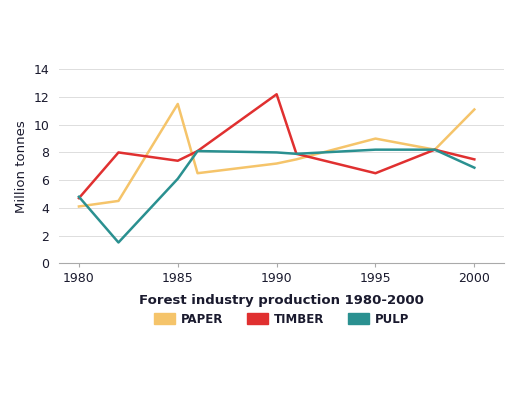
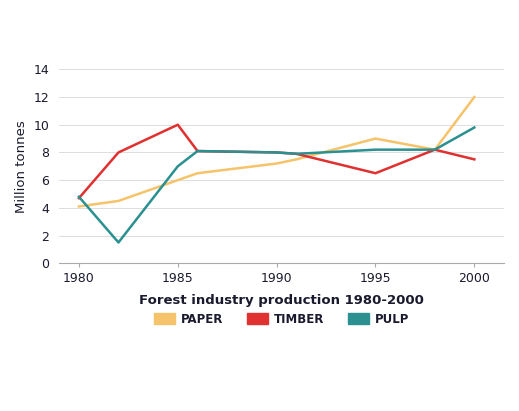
PAPER/1985: 11.5 -> 6.0
TIMBER/1985: 7.4 -> 10.0
PULP/1985: 6.1 -> 7.0
TIMBER/1990: 12.2 -> 8.0
PAPER/2000: 11.1 -> 12.0
PULP/2000: 6.9 -> 9.8
